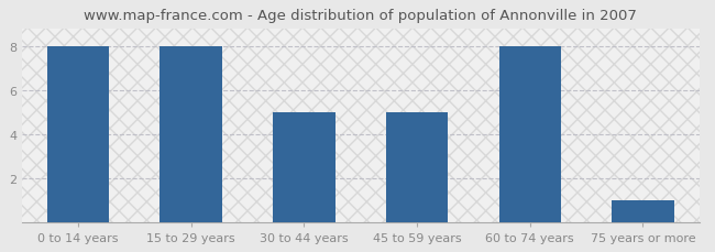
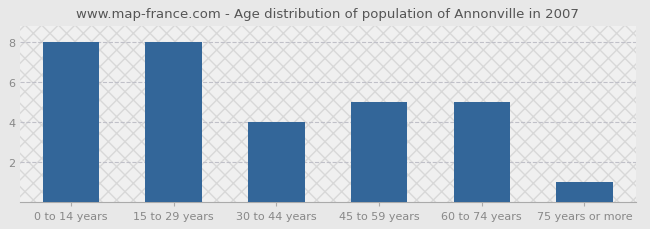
30 to 44 years: 5 -> 4
60 to 74 years: 8 -> 5
